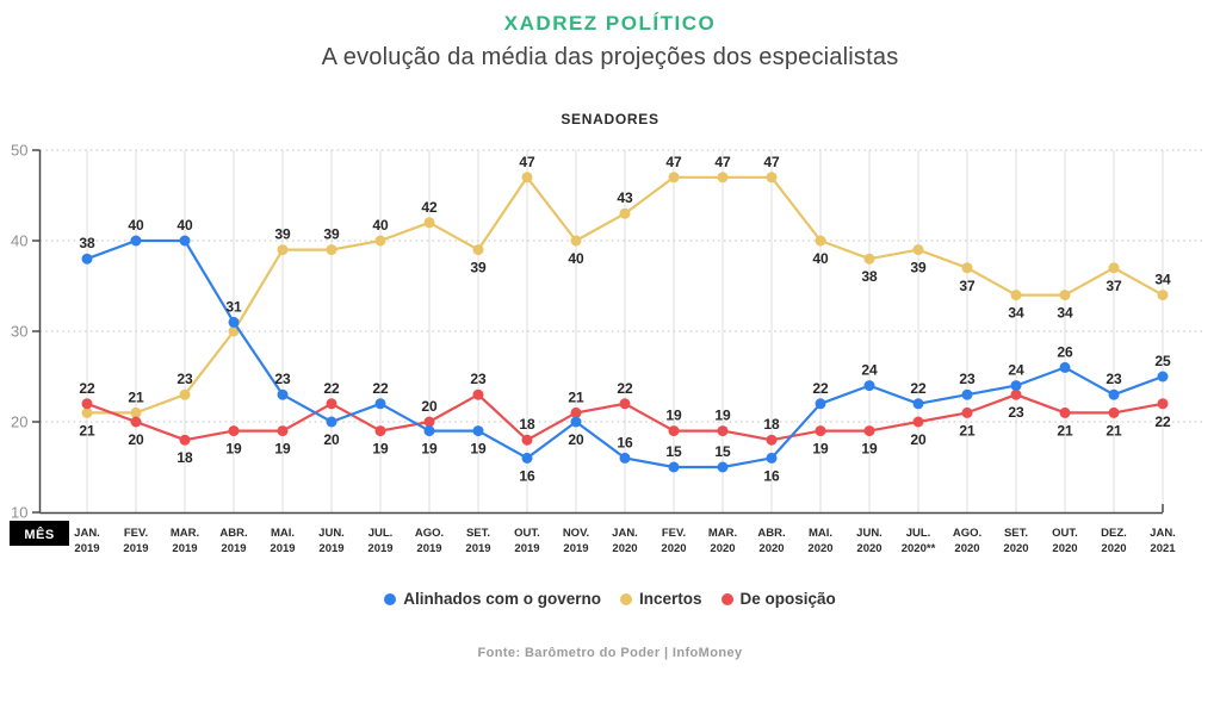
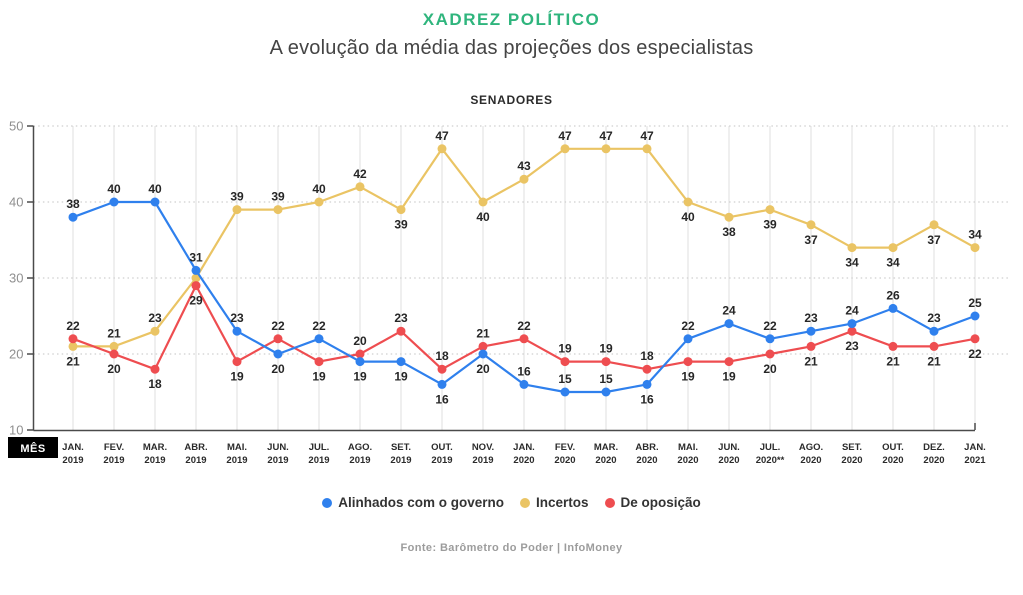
De oposição/ABR. 2019: 19 -> 29
